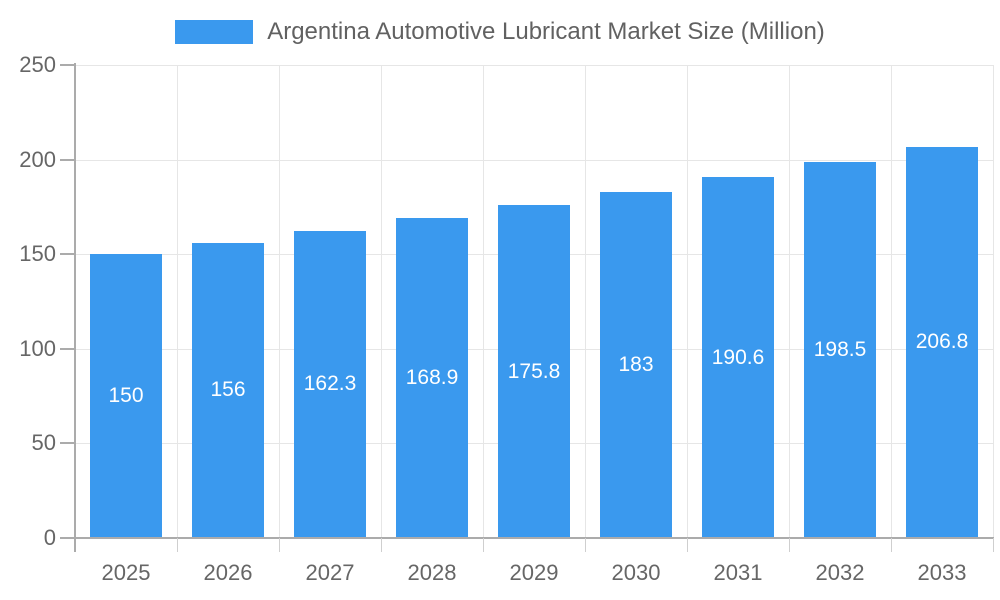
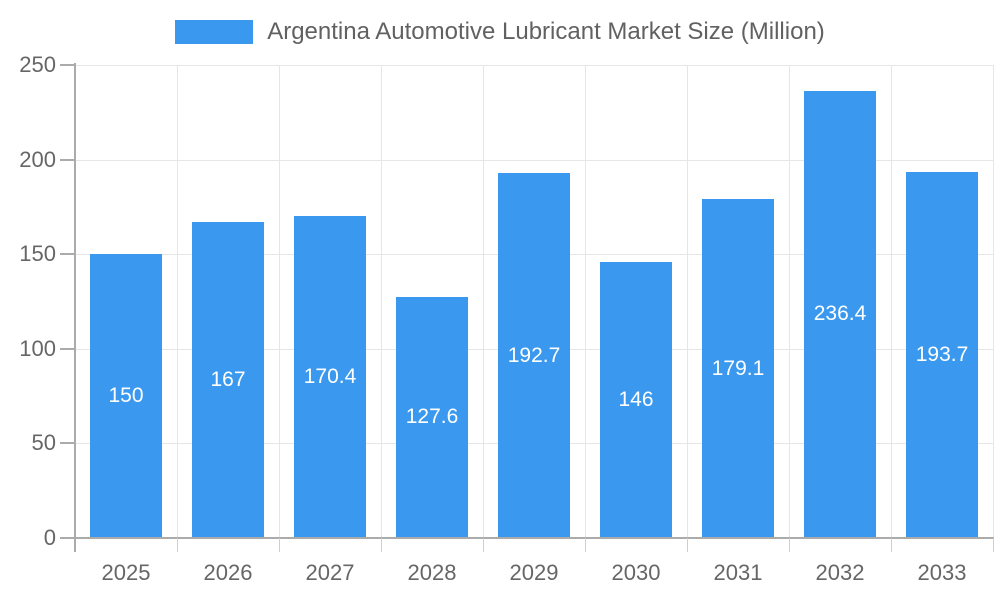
2026: 156 -> 167
2027: 162.3 -> 170.4
2028: 168.9 -> 127.6
2029: 175.8 -> 192.7
2030: 183 -> 146
2031: 190.6 -> 179.1
2032: 198.5 -> 236.4
2033: 206.8 -> 193.7
